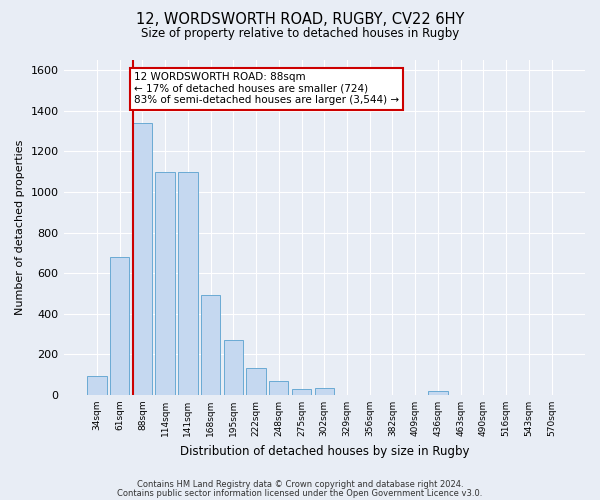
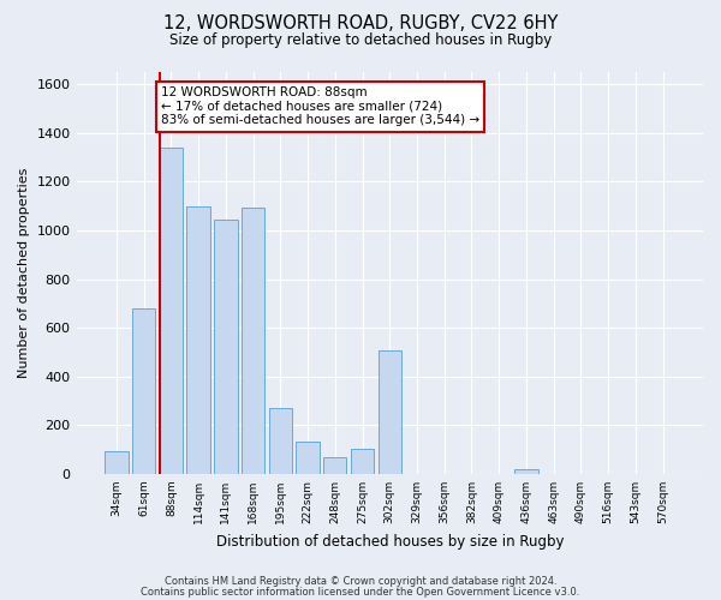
141sqm: 1100 -> 1045
168sqm: 490 -> 1095
275sqm: 30 -> 105
302sqm: 35 -> 505
